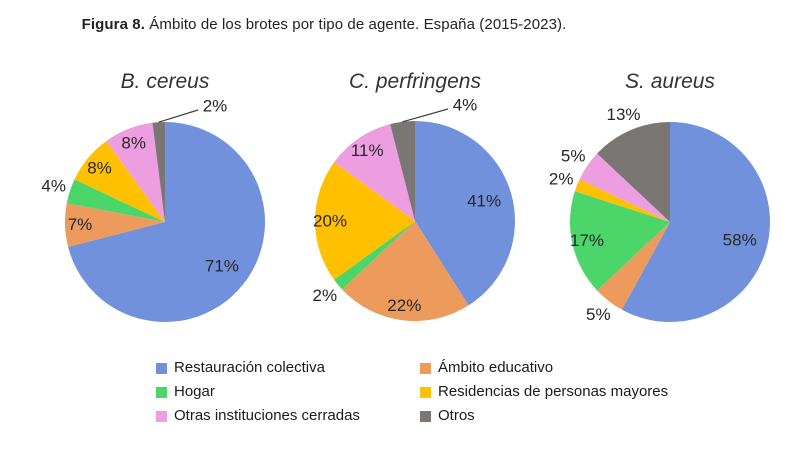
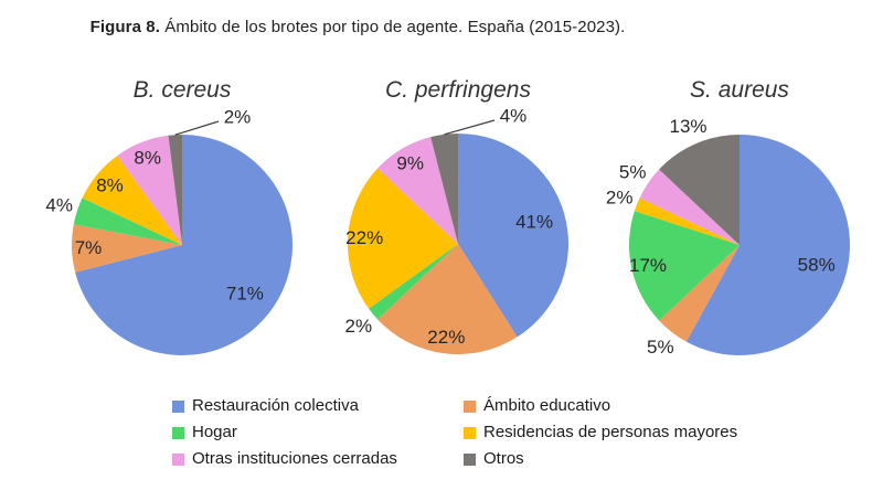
C. perfringens/Residencias de personas mayores: 20% -> 22%
C. perfringens/Otras instituciones cerradas: 11% -> 9%
